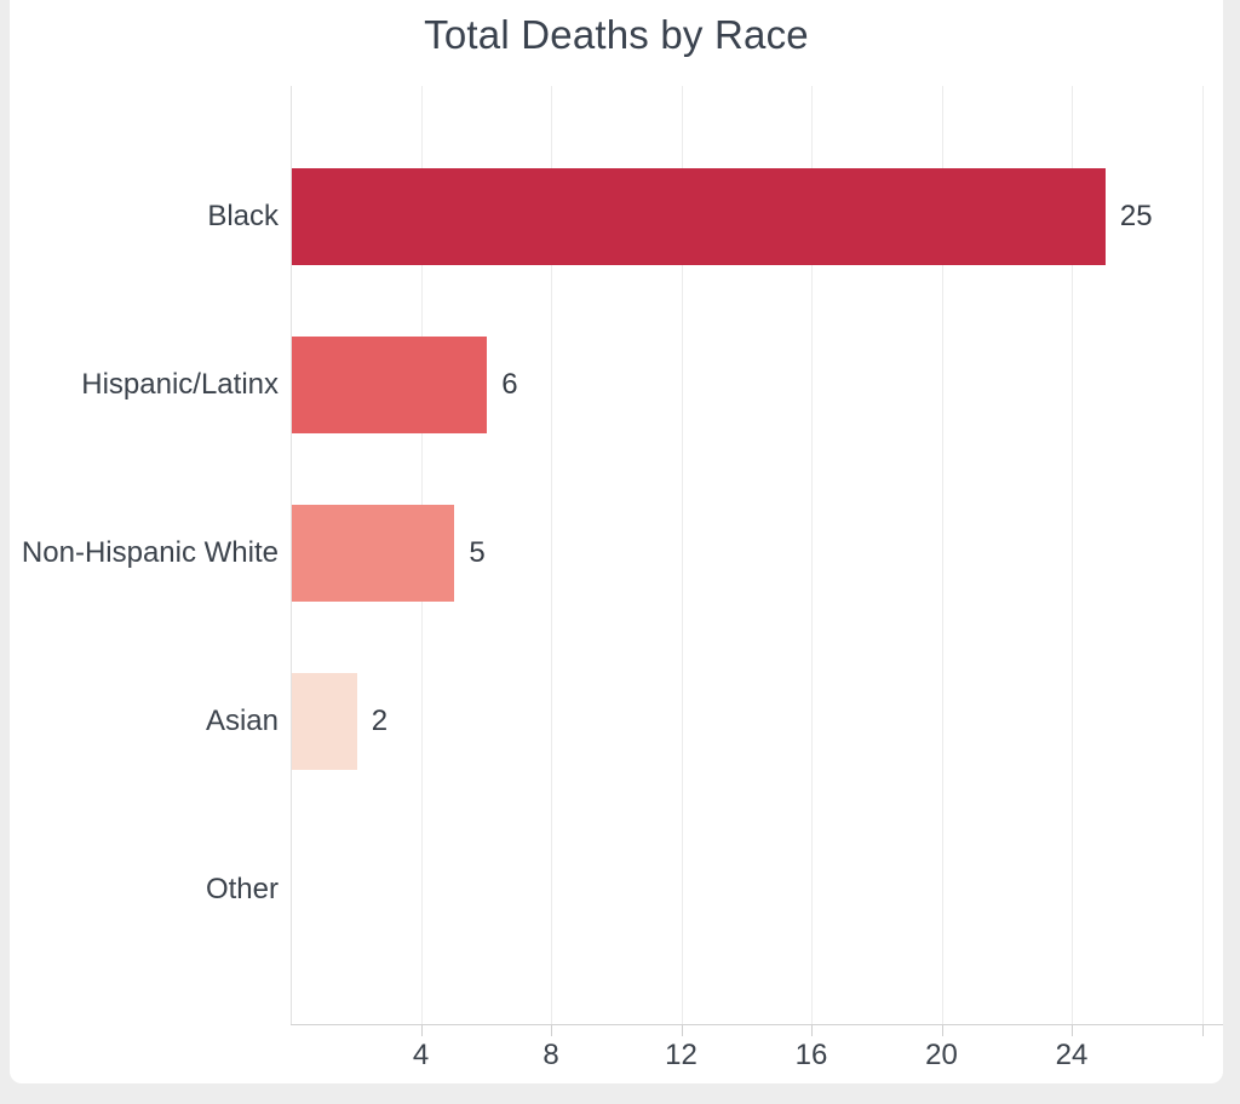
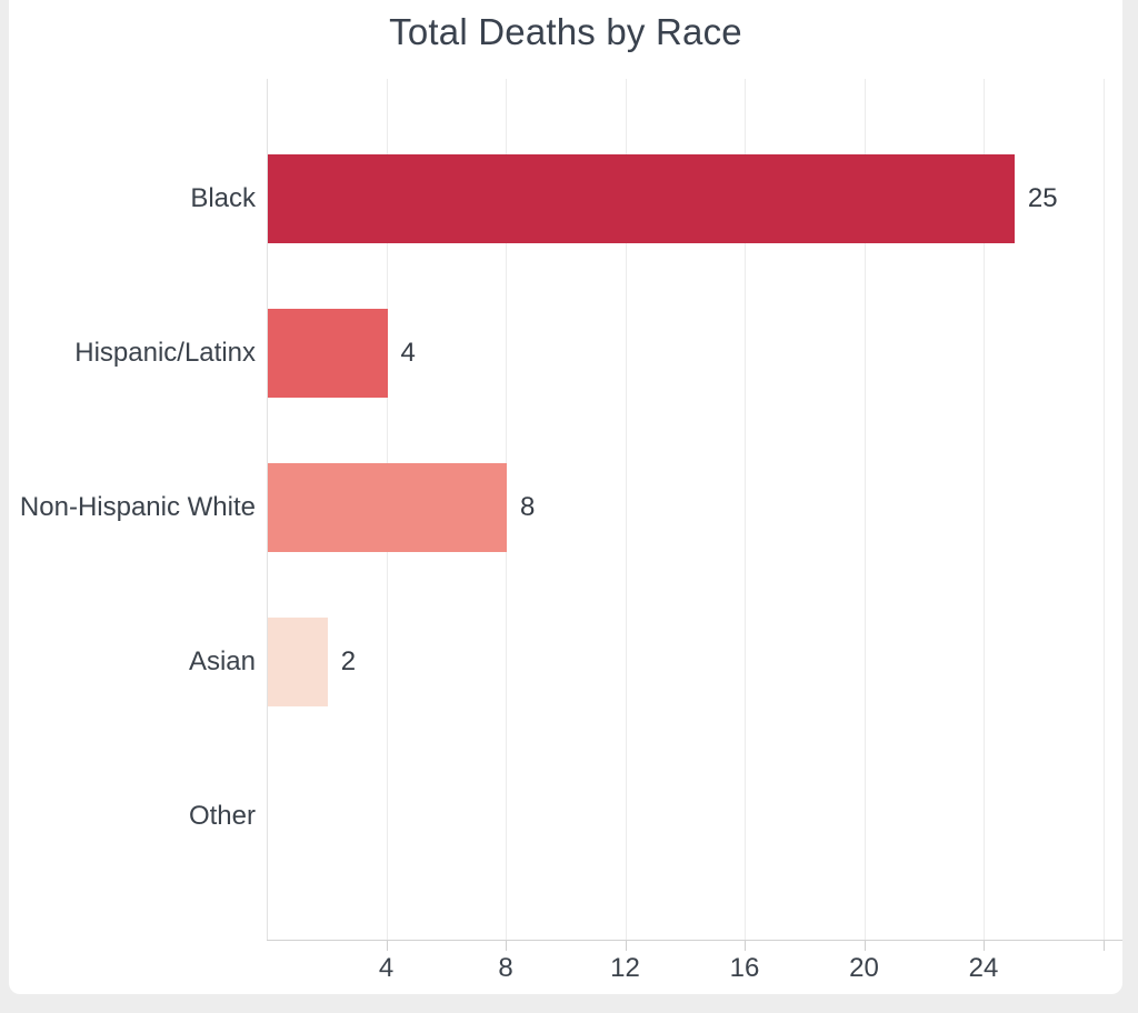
Hispanic/Latinx: 6 -> 4
Non-Hispanic White: 5 -> 8
